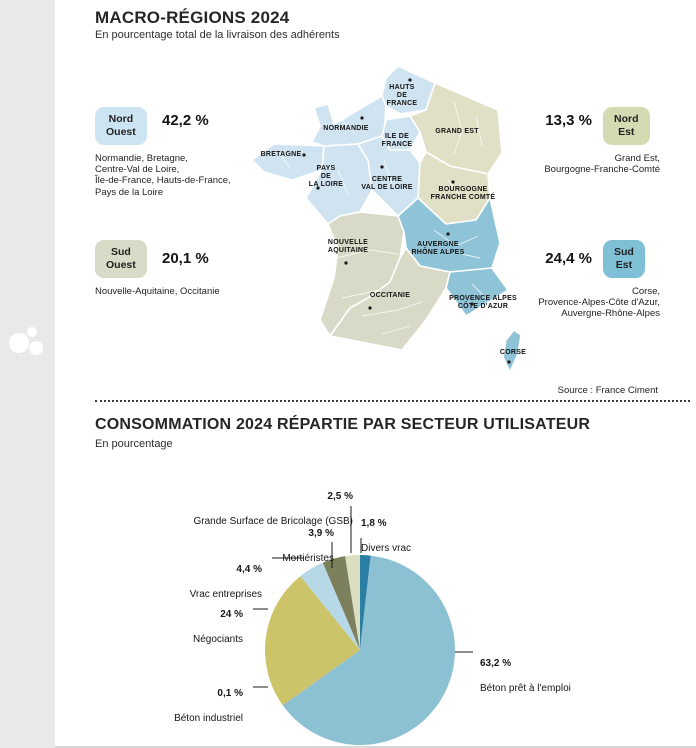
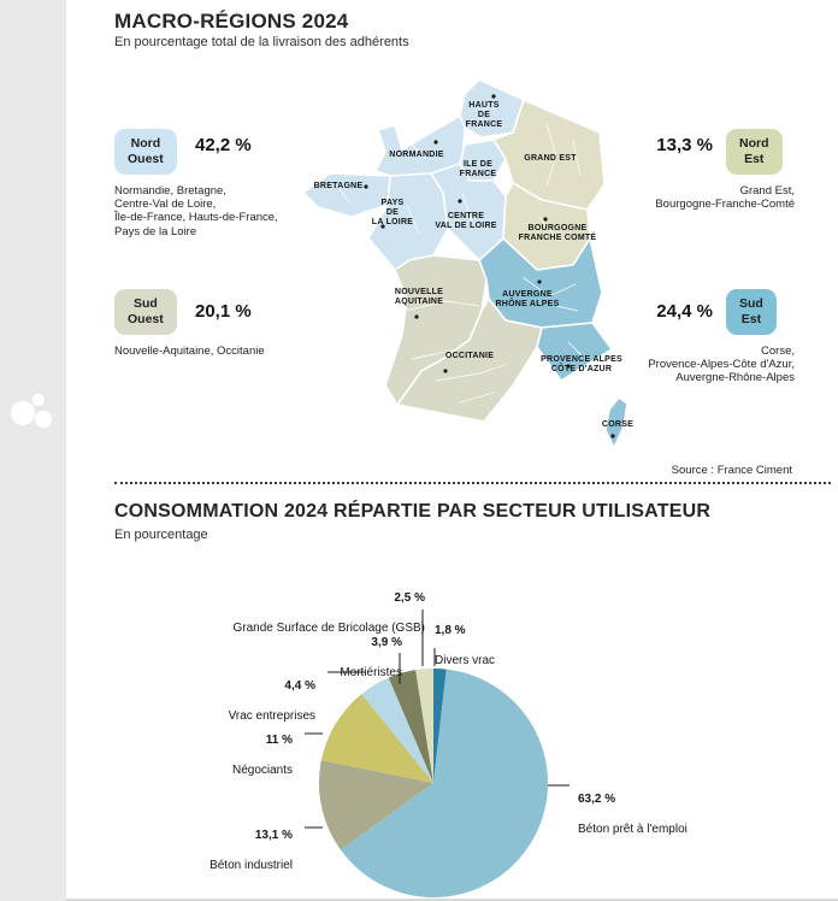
CONSOMMATION 2024 RÉPARTIE PAR SECTEUR UTILISATEUR/Béton industriel: 0,1 -> 13,1
CONSOMMATION 2024 RÉPARTIE PAR SECTEUR UTILISATEUR/Négociants: 24 -> 11
